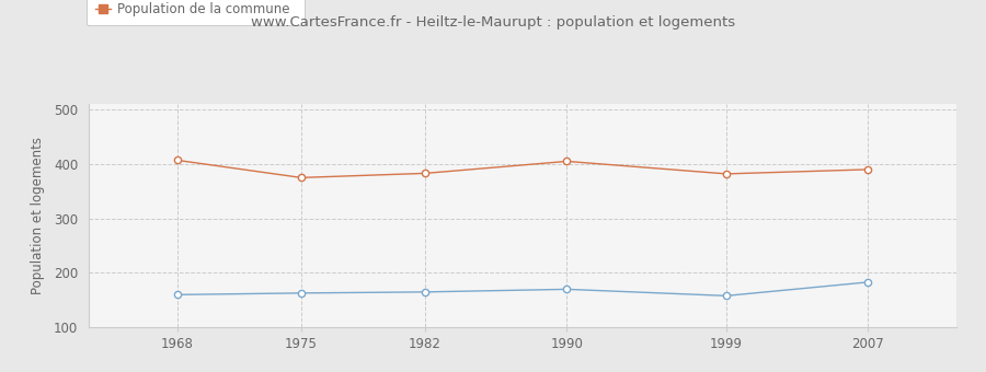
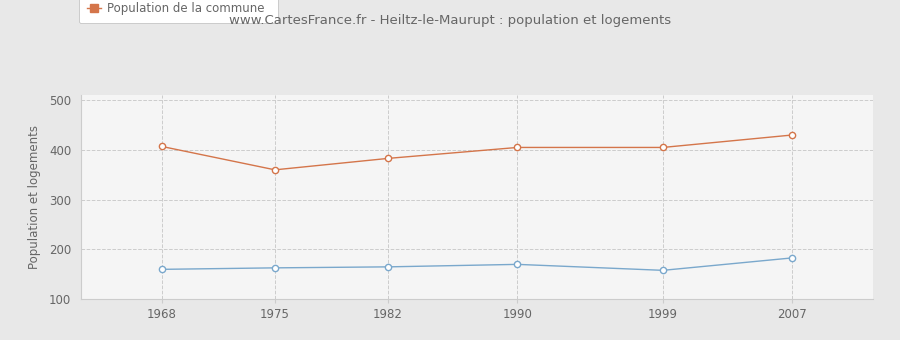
Population de la commune/1975: 375 -> 360
Population de la commune/1999: 382 -> 405
Population de la commune/2007: 390 -> 430
